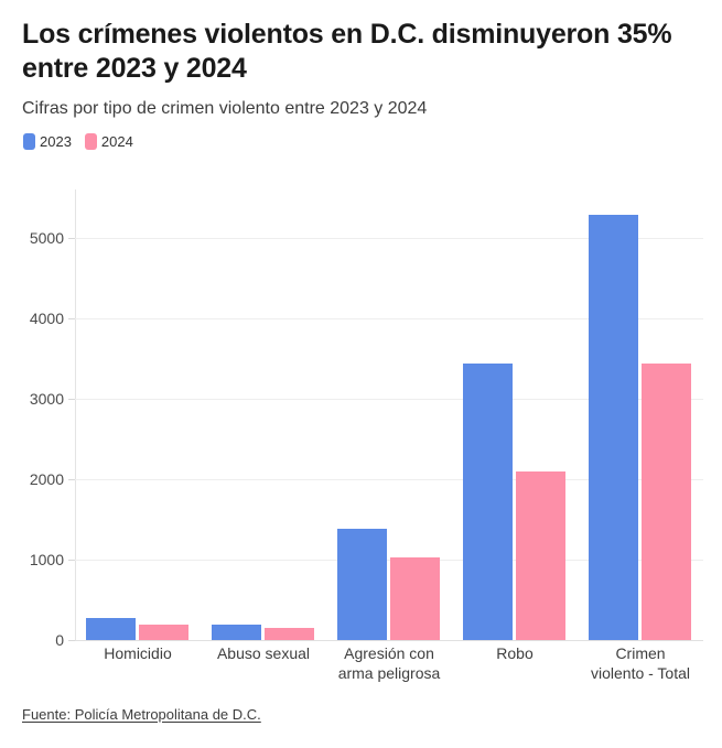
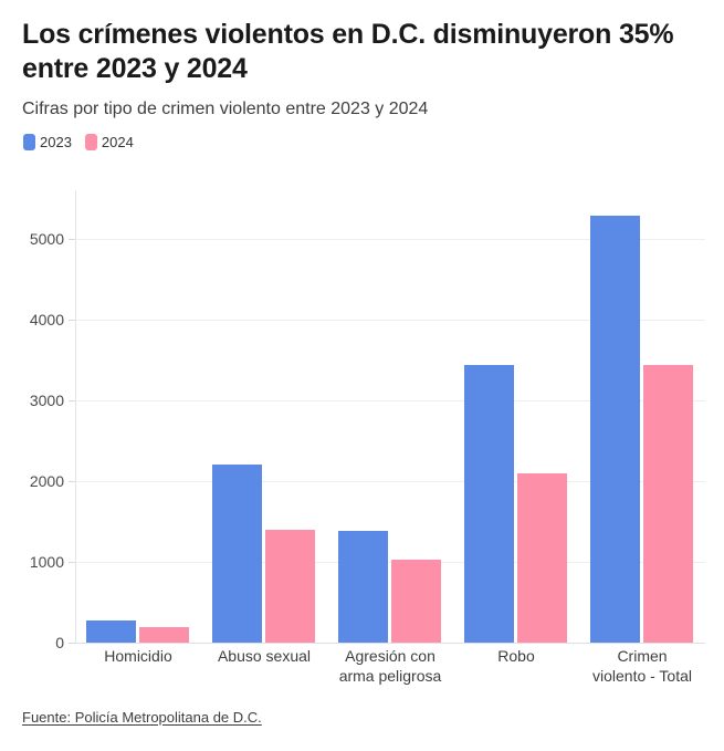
2023/Abuso sexual: 200 -> 2200
2024/Abuso sexual: 200 -> 1400
